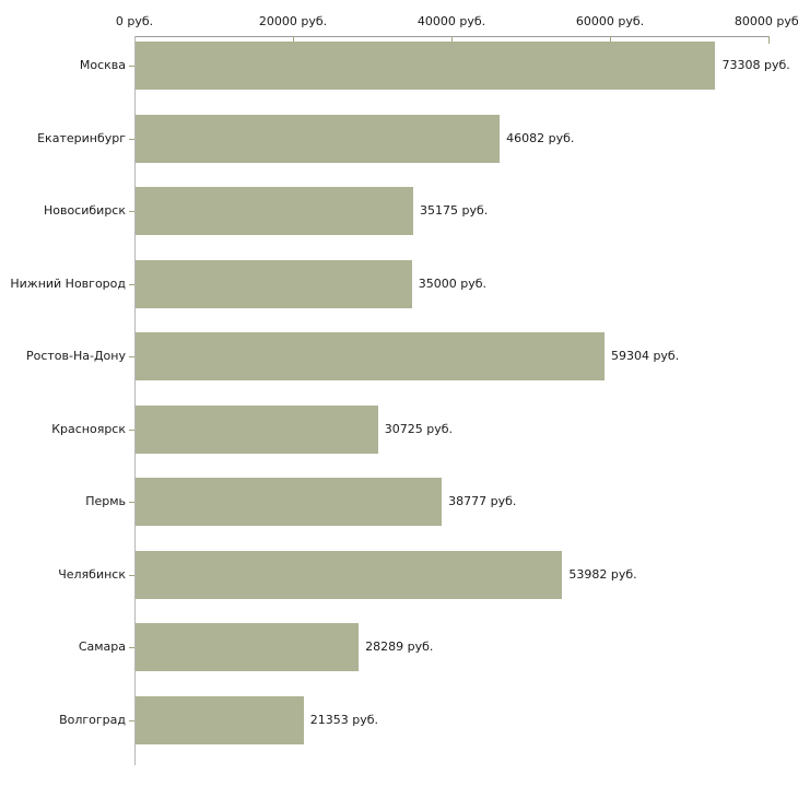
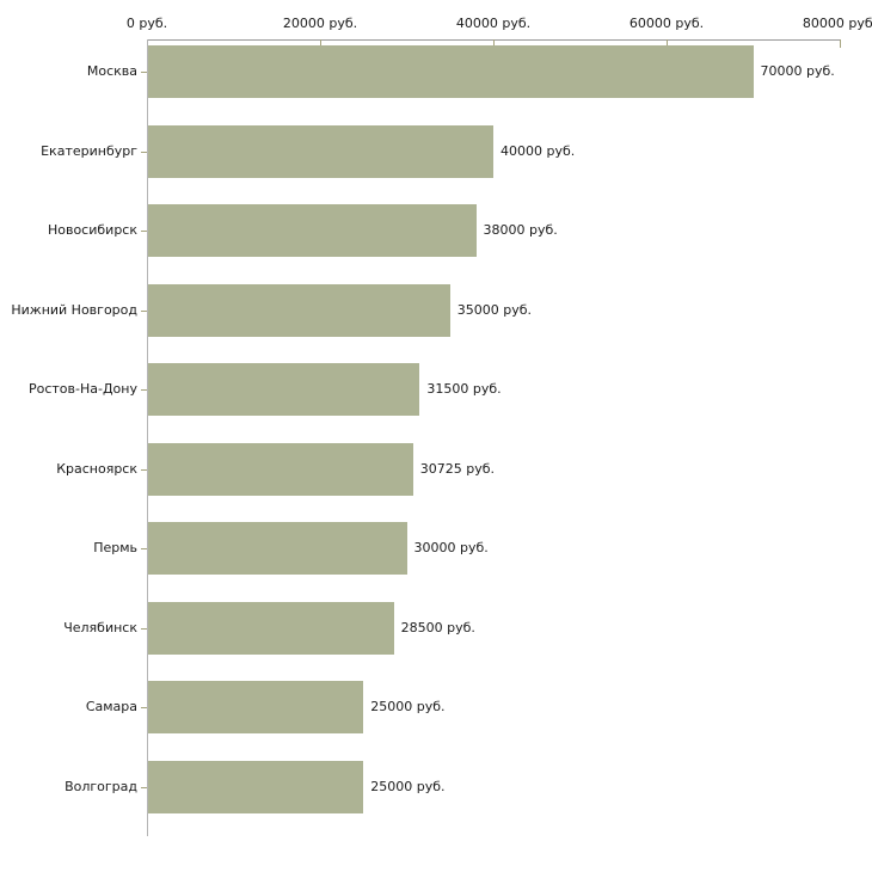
Москва: 73308 -> 70000
Екатеринбург: 46082 -> 40000
Новосибирск: 35175 -> 38000
Ростов-На-Дону: 59304 -> 31500
Пермь: 38777 -> 30000
Челябинск: 53982 -> 28500
Самара: 28289 -> 25000
Волгоград: 21353 -> 25000
